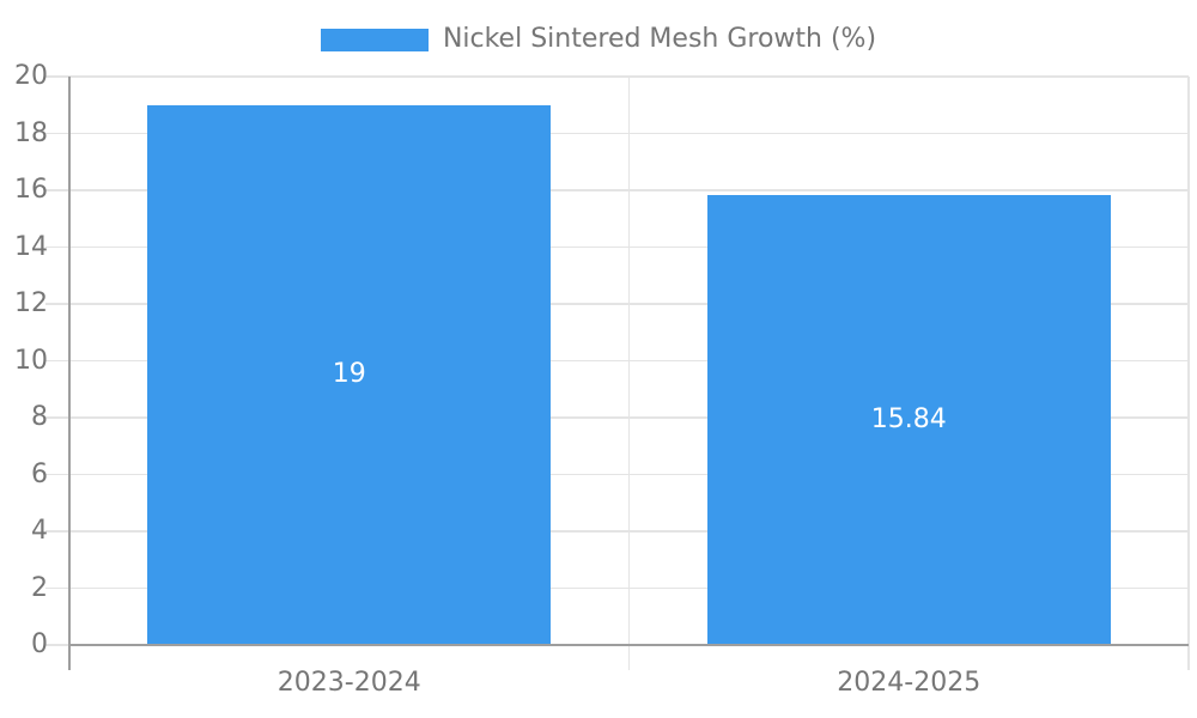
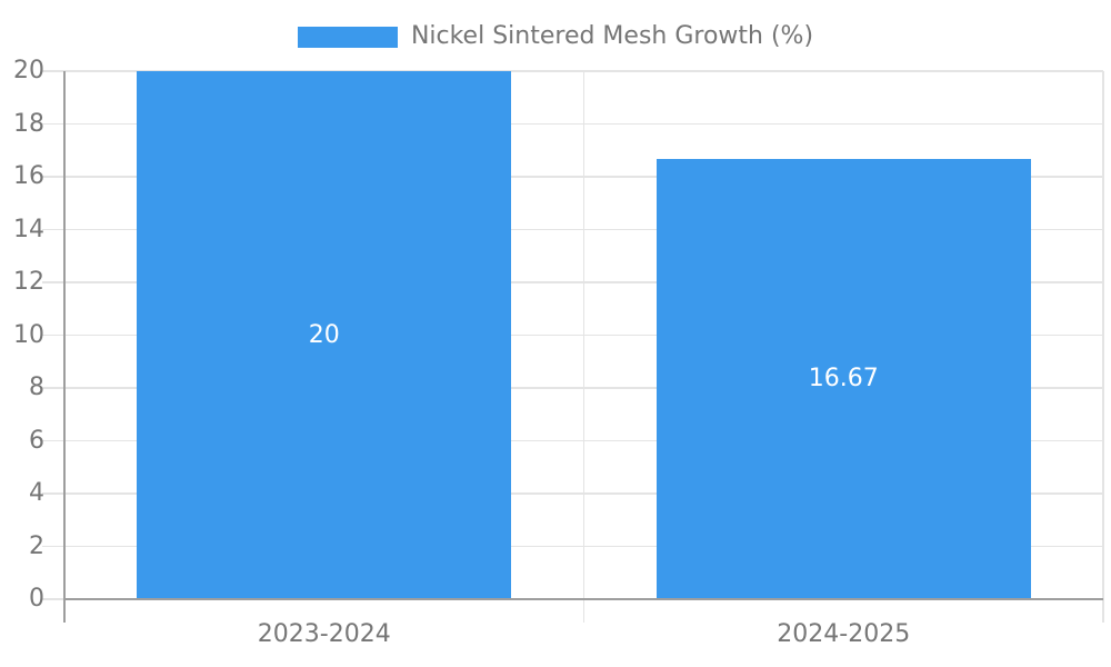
2023-2024: 19 -> 20
2024-2025: 15.84 -> 16.67
